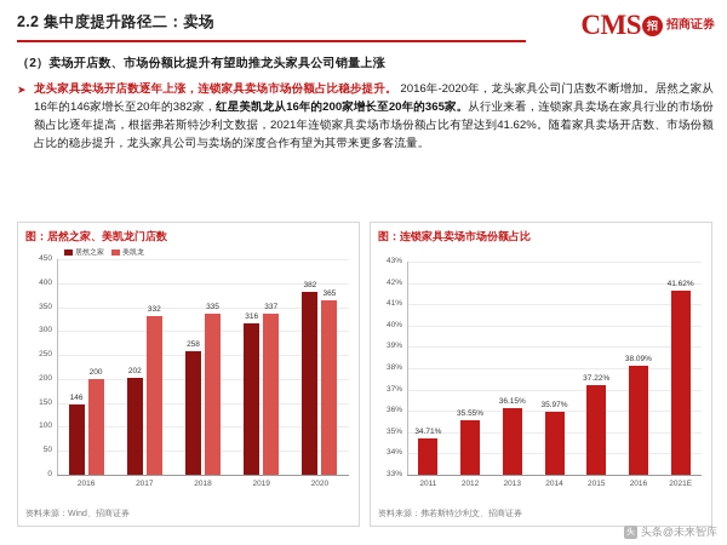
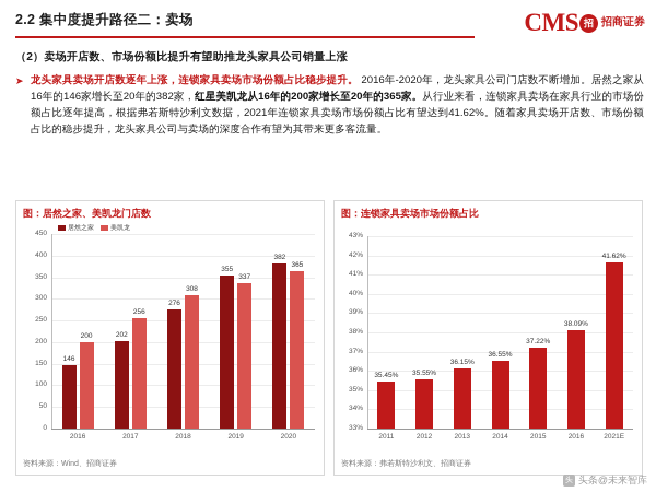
居然之家、美凯龙门店数/美凯龙/2017: 332 -> 256
居然之家、美凯龙门店数/居然之家/2018: 258 -> 276
居然之家、美凯龙门店数/美凯龙/2018: 335 -> 308
居然之家、美凯龙门店数/居然之家/2019: 316 -> 355
连锁家具卖场市场份额占比/2011: 34.71% -> 35.45%
连锁家具卖场市场份额占比/2014: 35.97% -> 36.55%
